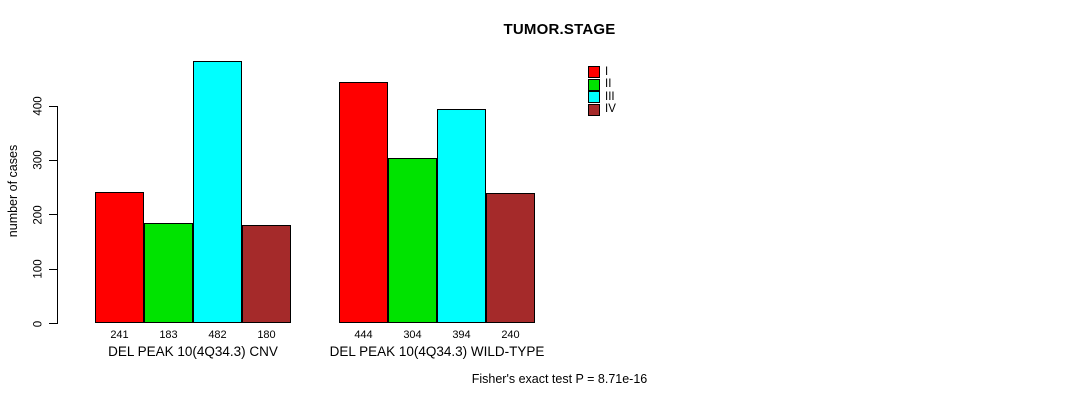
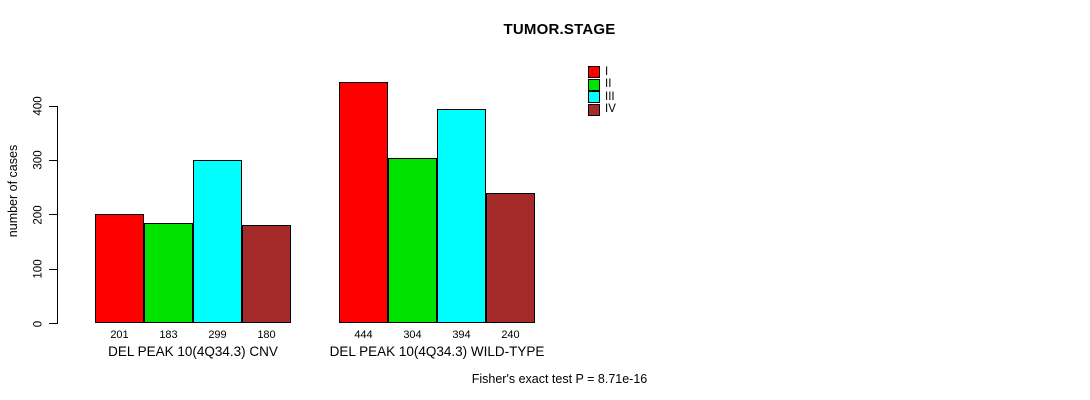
I/DEL PEAK 10(4Q34.3) CNV: 241 -> 201
III/DEL PEAK 10(4Q34.3) CNV: 482 -> 299
